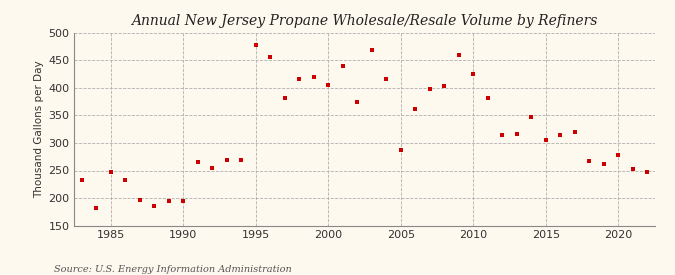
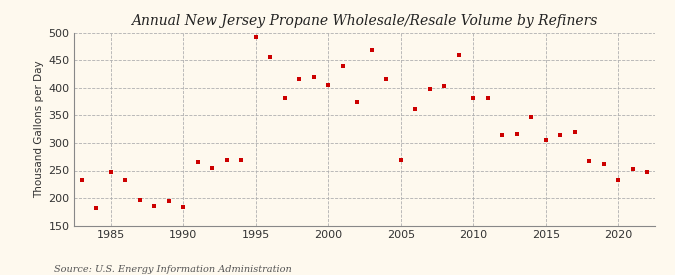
1990: 194 -> 183
1995: 478 -> 493
2005: 288 -> 270
2010: 426 -> 381
2020: 278 -> 232
